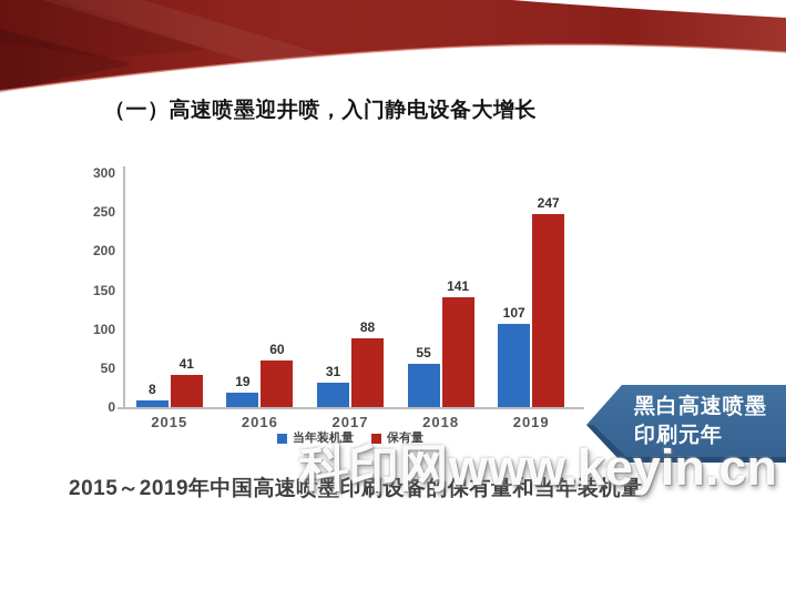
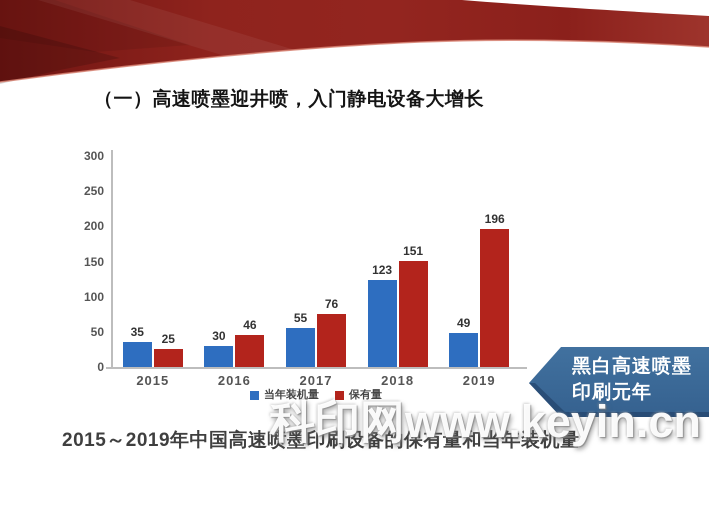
当年装机量/2015: 8 -> 35
保有量/2015: 41 -> 25
当年装机量/2016: 19 -> 30
保有量/2016: 60 -> 46
当年装机量/2017: 31 -> 55
保有量/2017: 88 -> 76
当年装机量/2018: 55 -> 123
保有量/2018: 141 -> 151
当年装机量/2019: 107 -> 49
保有量/2019: 247 -> 196
